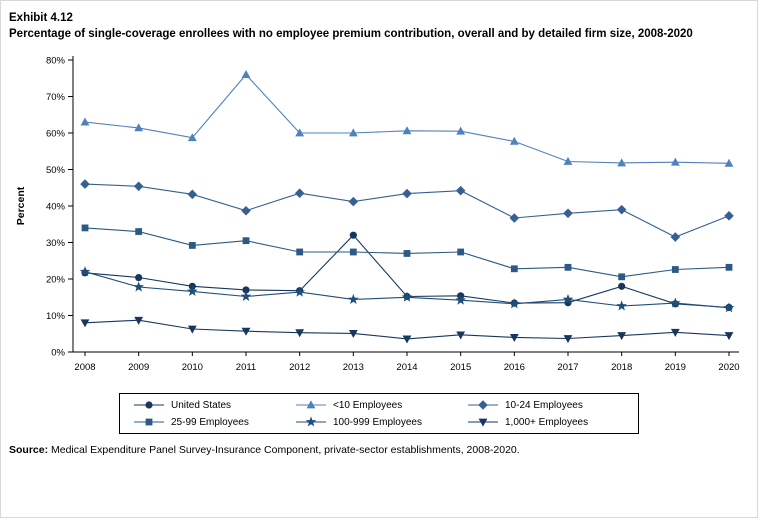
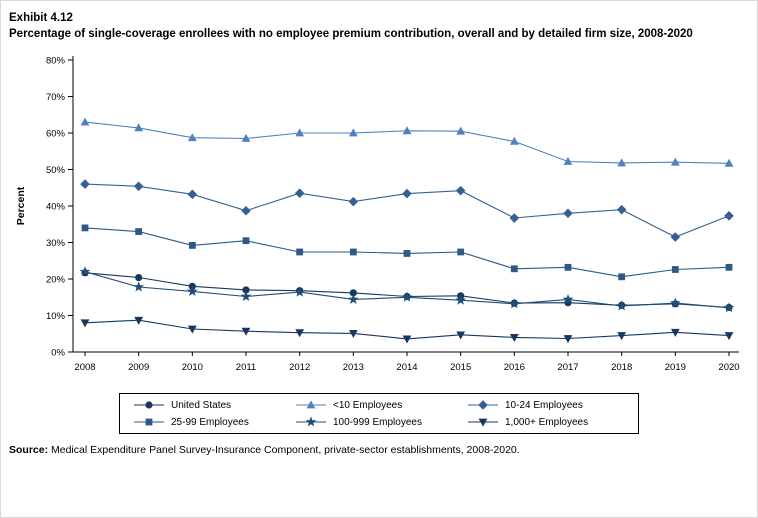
<10 Employees/2011: 76% -> 58%
United States/2013: 32% -> 16%
United States/2018: 18% -> 13%
